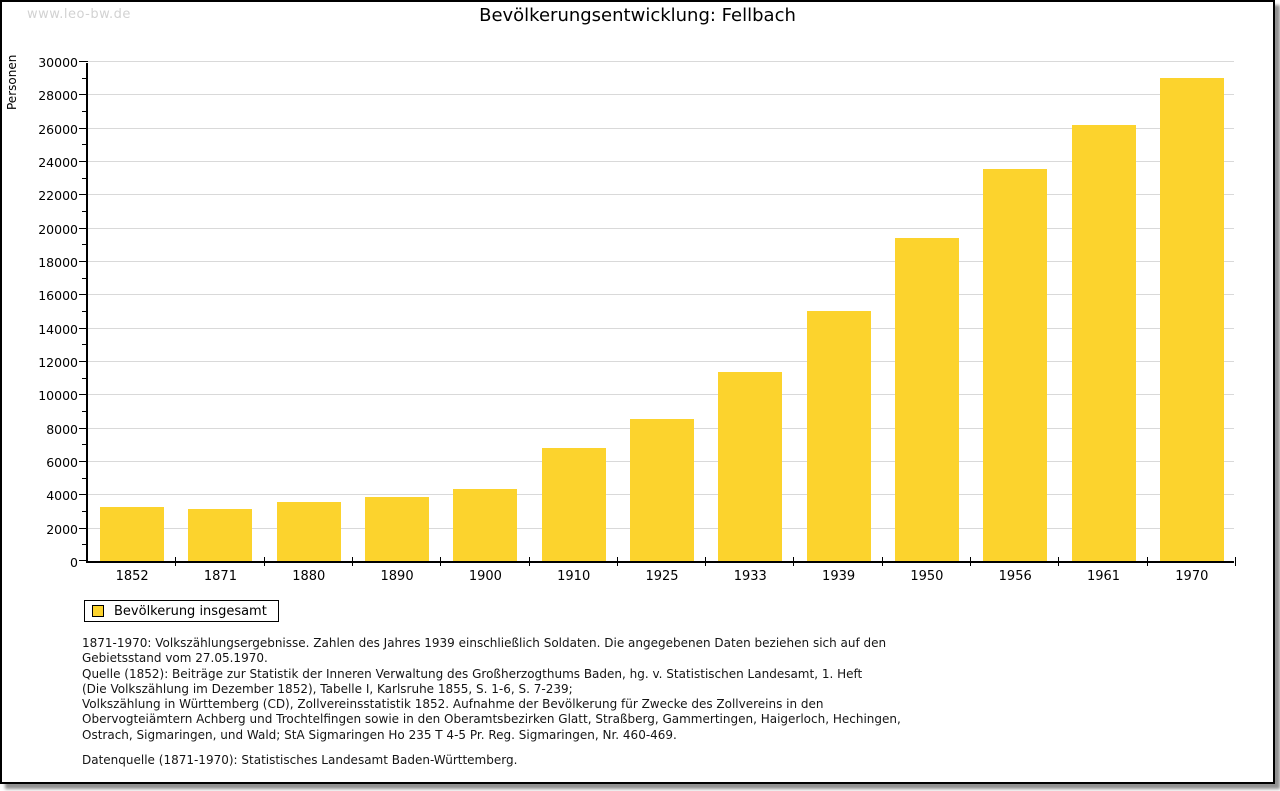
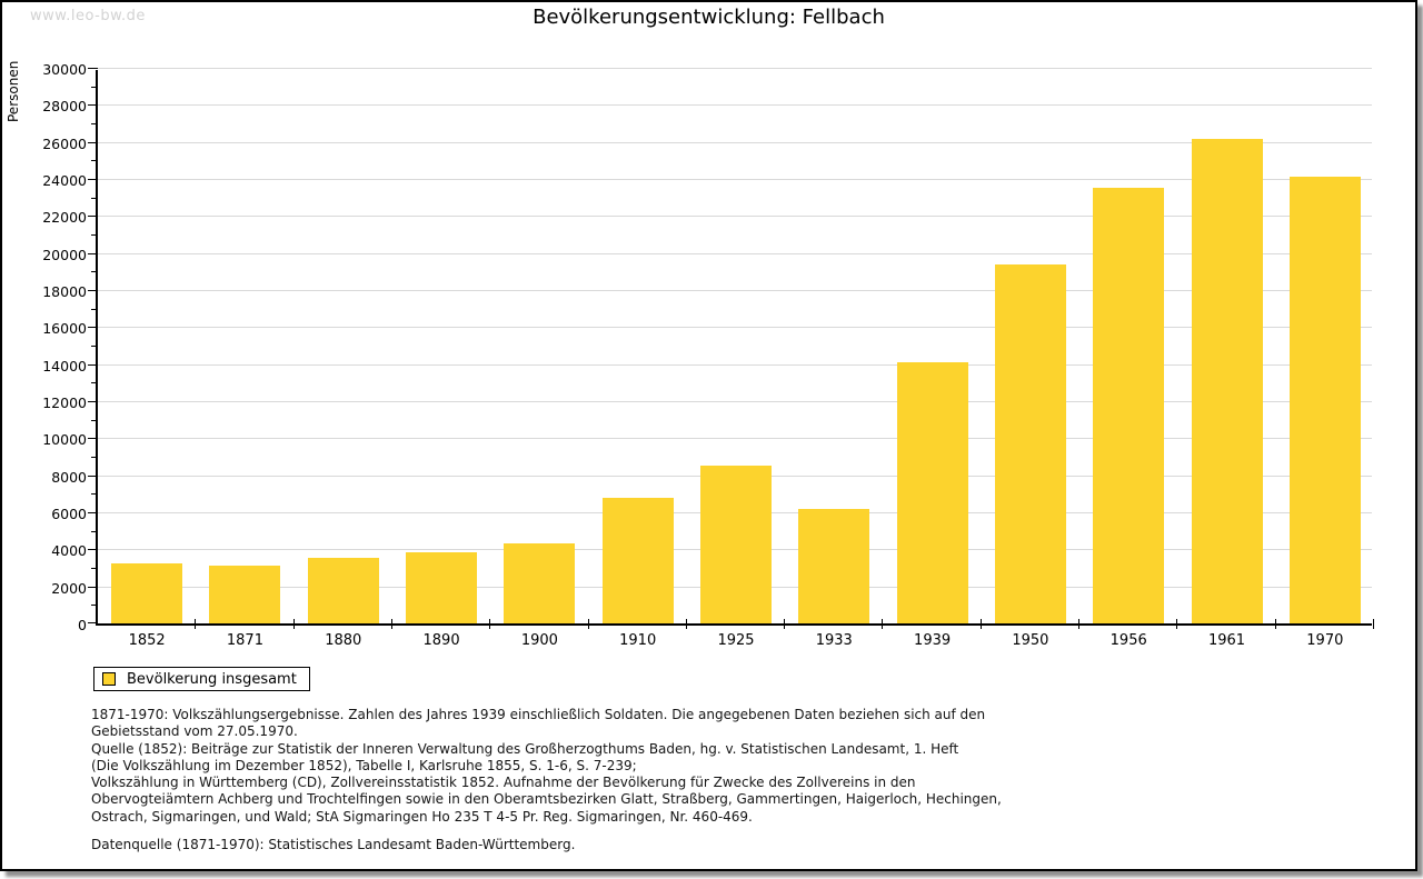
1933: 11400 -> 6200
1939: 15000 -> 14100
1970: 29000 -> 24100
